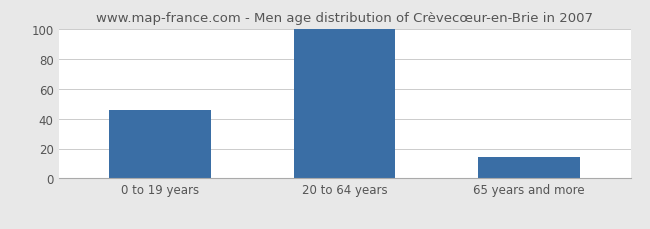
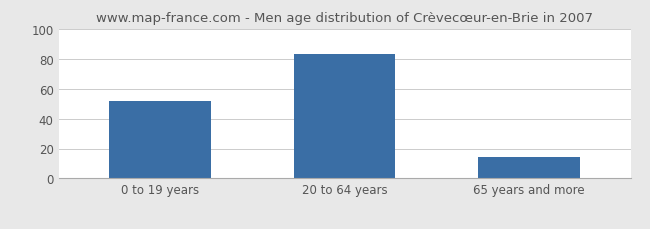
0 to 19 years: 46 -> 52
20 to 64 years: 100 -> 83
